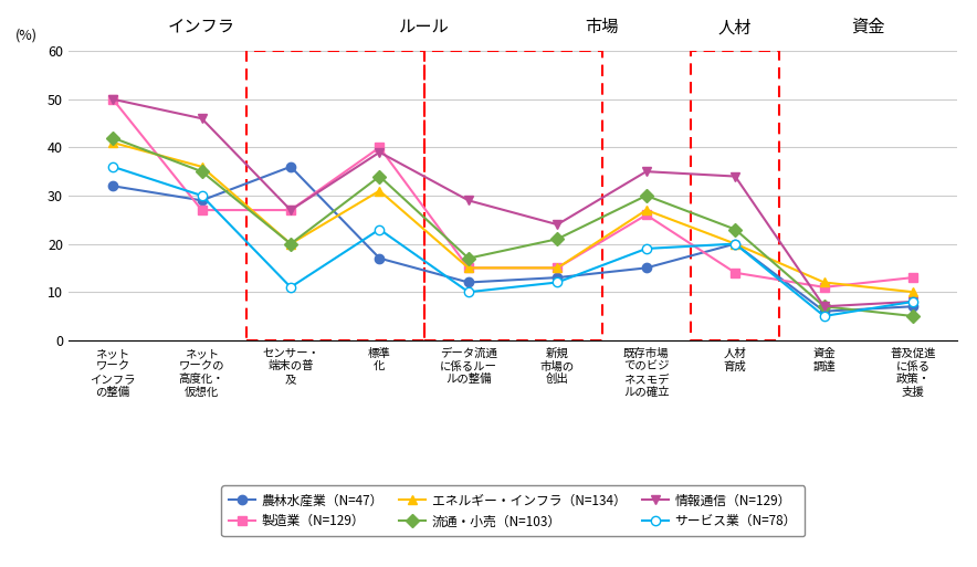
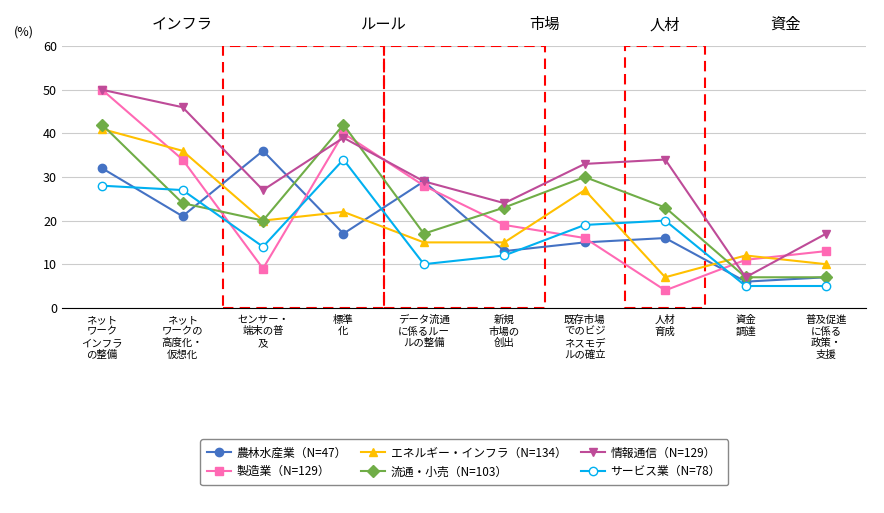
サービス業（N=78）/ネット ワーク インフラ の整備: 36 -> 28
農林水産業（N=47）/ネット ワークの 高度化・ 仮想化: 29 -> 21
製造業（N=129）/ネット ワークの 高度化・ 仮想化: 27 -> 34
流通・小売（N=103）/ネット ワークの 高度化・ 仮想化: 35 -> 24
サービス業（N=78）/ネット ワークの 高度化・ 仮想化: 30 -> 27
製造業（N=129）/センサー・ 端末の普 及: 27 -> 9
サービス業（N=78）/センサー・ 端末の普 及: 11 -> 14
エネルギー・インフラ（N=134）/標準 化: 31 -> 22
流通・小売（N=103）/標準 化: 34 -> 42
サービス業（N=78）/標準 化: 23 -> 34
農林水産業（N=47）/データ流通 に係るルー ルの整備: 12 -> 29
製造業（N=129）/データ流通 に係るルー ルの整備: 15 -> 28
製造業（N=129）/新規 市場の 创出: 15 -> 19
流通・小売（N=103）/新規 市場の 创出: 21 -> 23
製造業（N=129）/既存市場 でのビジ ネスモデ ルの確立: 26 -> 16
情報通信（N=129）/既存市場 でのビジ ネスモデ ルの確立: 35 -> 33
農林水産業（N=47）/人材 育成: 20 -> 16
製造業（N=129）/人材 育成: 14 -> 4
エネルギー・インフラ（N=134）/人材 育成: 20 -> 7
流通・小売（N=103）/普及促進 に係る 政策・ 支援: 5 -> 7
情報通信（N=129）/普及促進 に係る 政策・ 支援: 8 -> 17
サービス業（N=78）/普及促進 に係る 政策・ 支援: 8 -> 5
